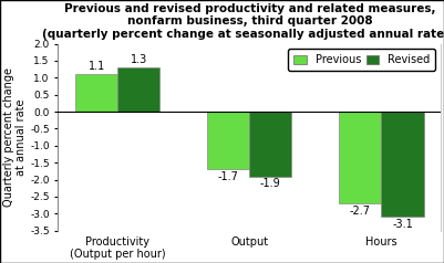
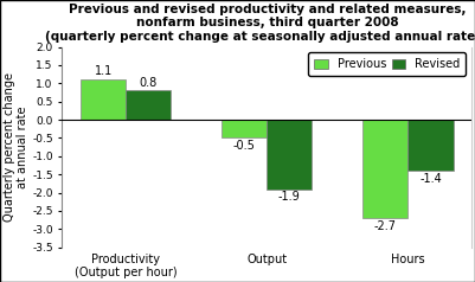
Revised/Productivity (Output per hour): 1.3 -> 0.8
Previous/Output: -1.7 -> -0.5
Revised/Hours: -3.1 -> -1.4
